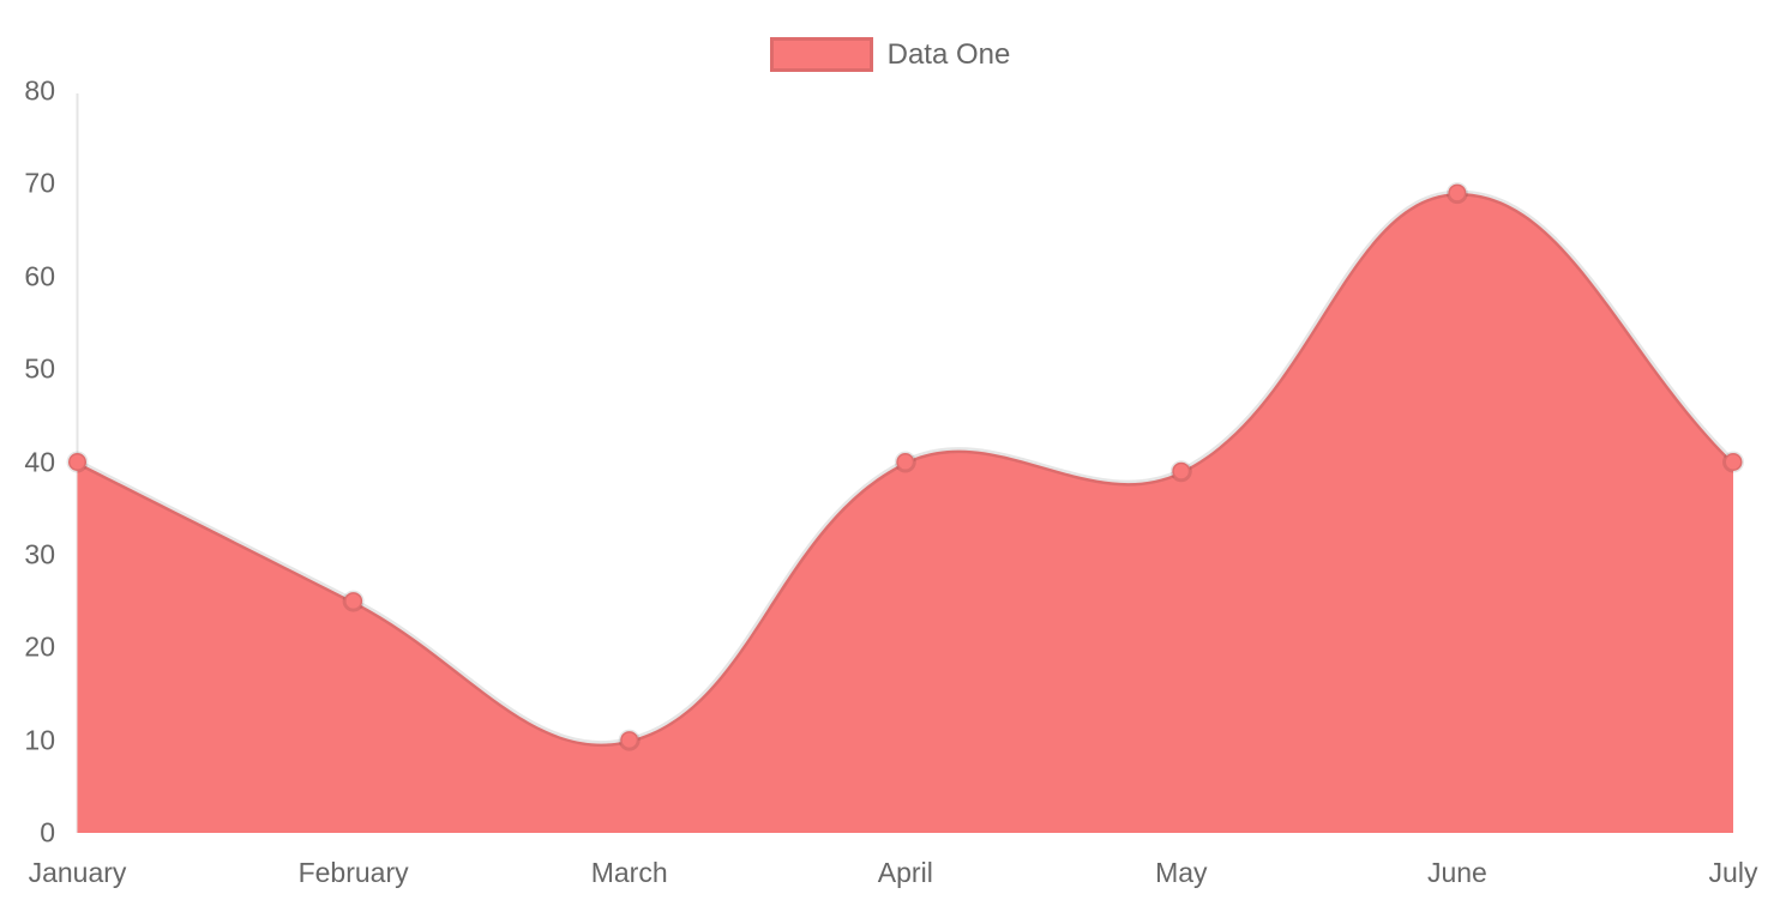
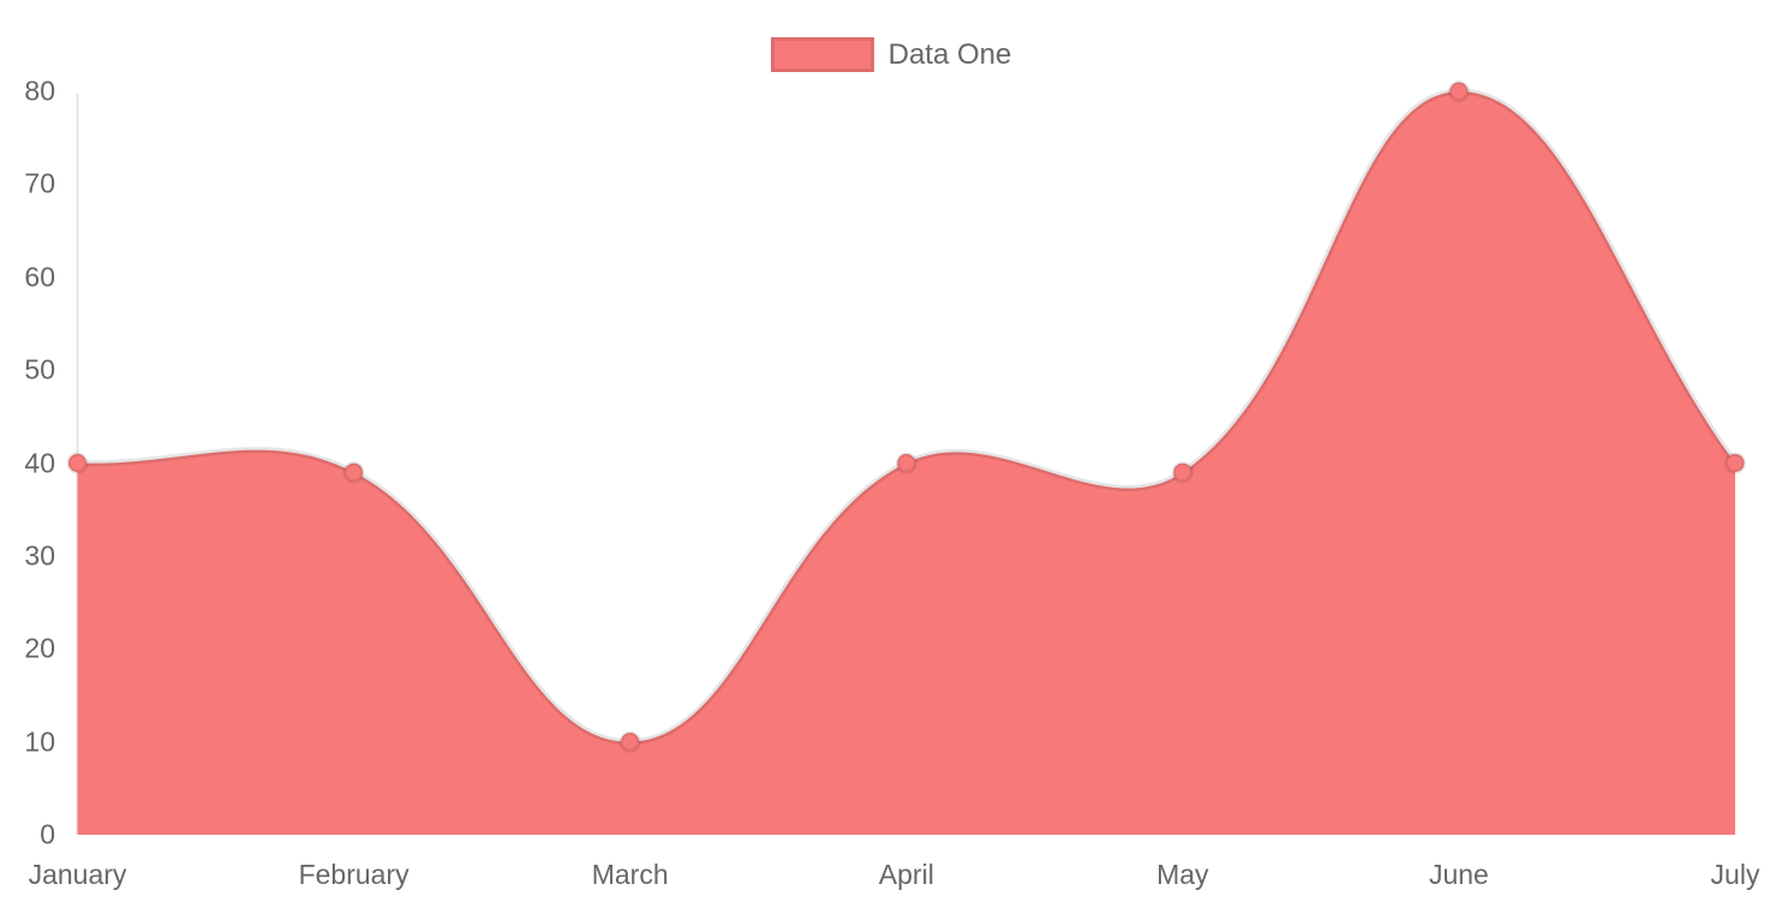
February: 25 -> 39
June: 69 -> 80
